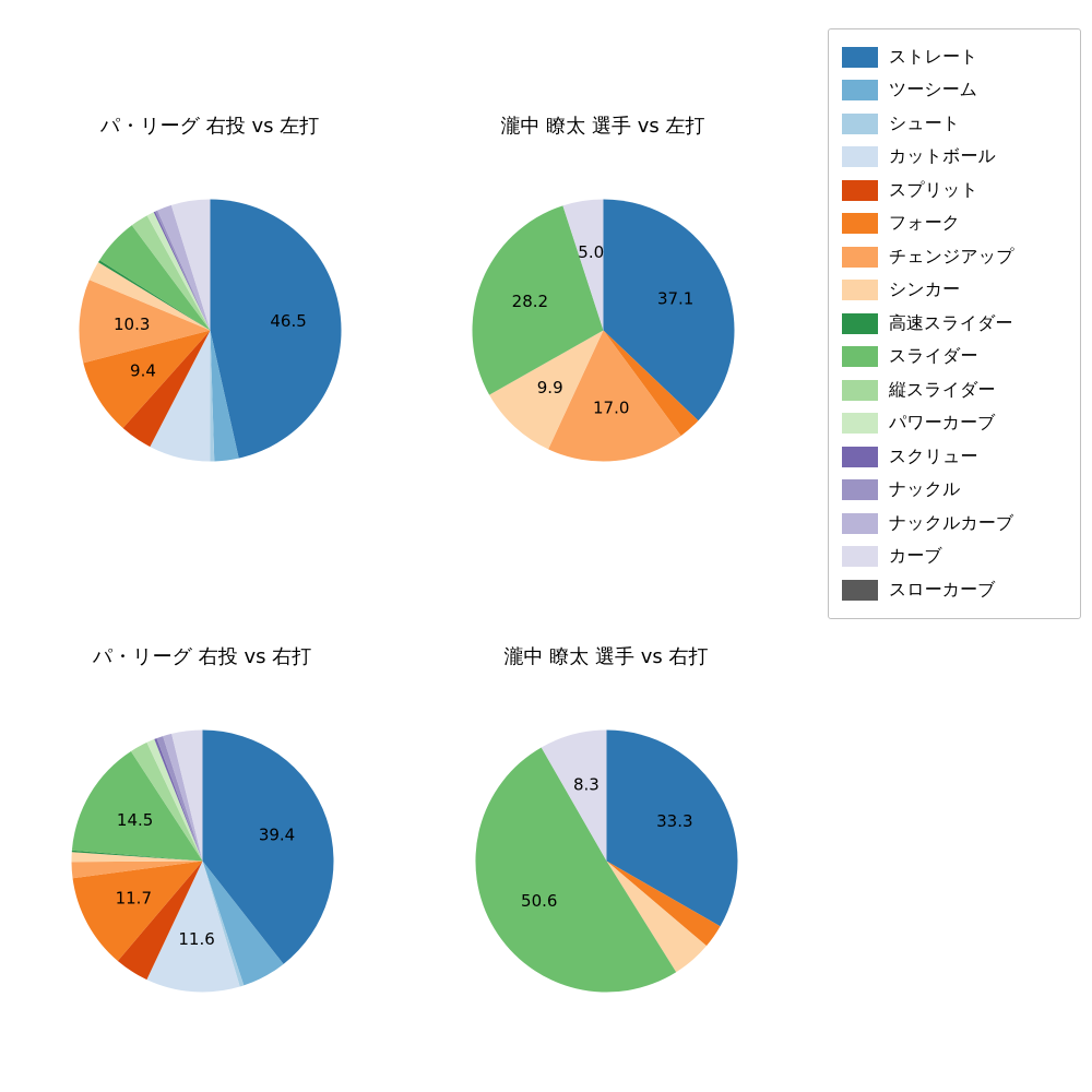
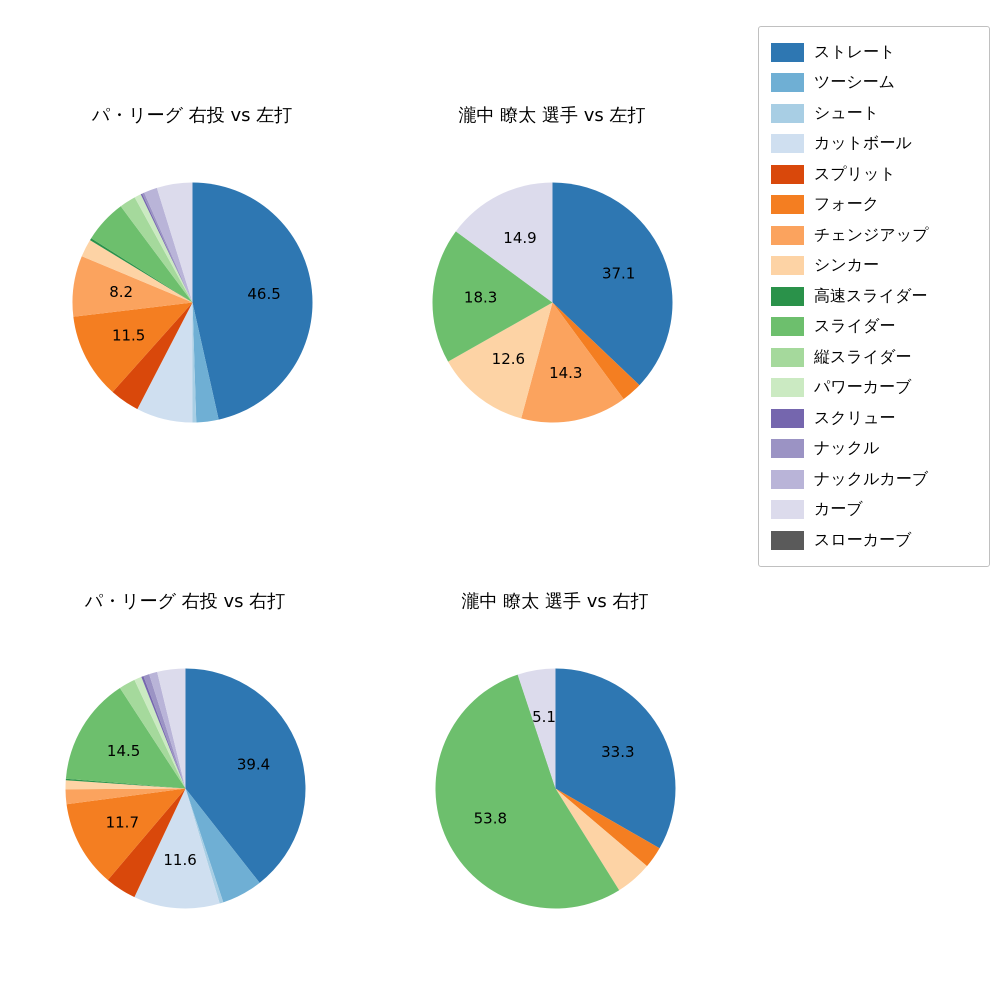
パ・リーグ 右投 vs 左打/フォーク: 9.4 -> 11.5
パ・リーグ 右投 vs 左打/チェンジアップ: 10.3 -> 8.2
瀧中 瞭太 選手 vs 左打/チェンジアップ: 17.0 -> 14.3
瀧中 瞭太 選手 vs 左打/シンカー: 9.9 -> 12.6
瀧中 瞭太 選手 vs 左打/スライダー: 28.2 -> 18.3
瀧中 瞭太 選手 vs 左打/カーブ: 5.0 -> 14.9
瀧中 瞭太 選手 vs 右打/スライダー: 50.6 -> 53.8
瀧中 瞭太 選手 vs 右打/カーブ: 8.3 -> 5.1
